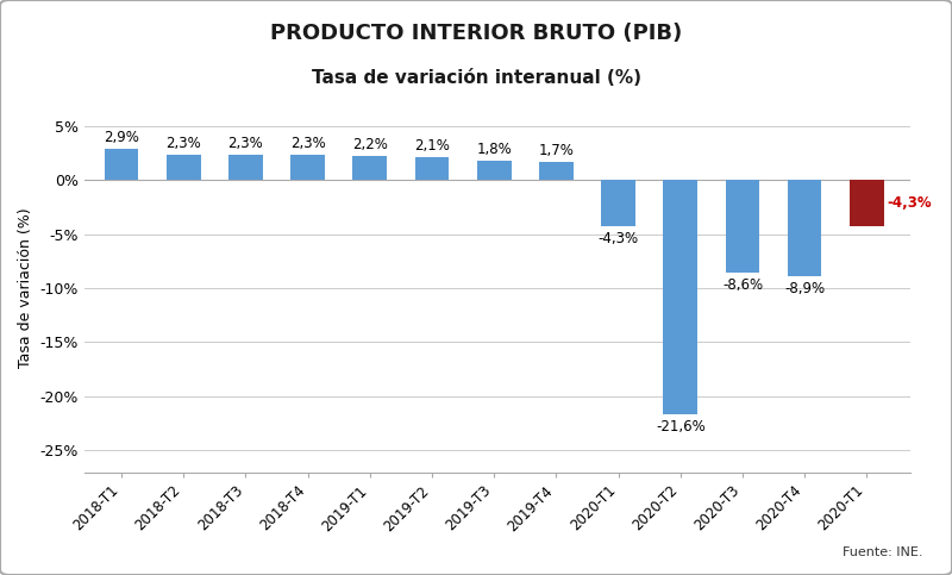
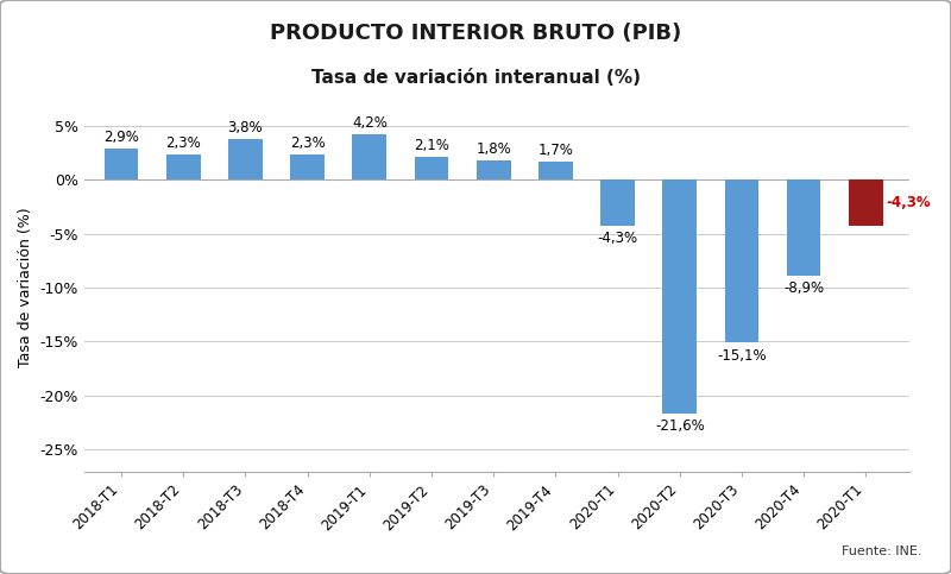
2018-T3: 2,3% -> 3,8%
2019-T1: 2,2% -> 4,2%
2020-T3: -8,6% -> -15,1%
